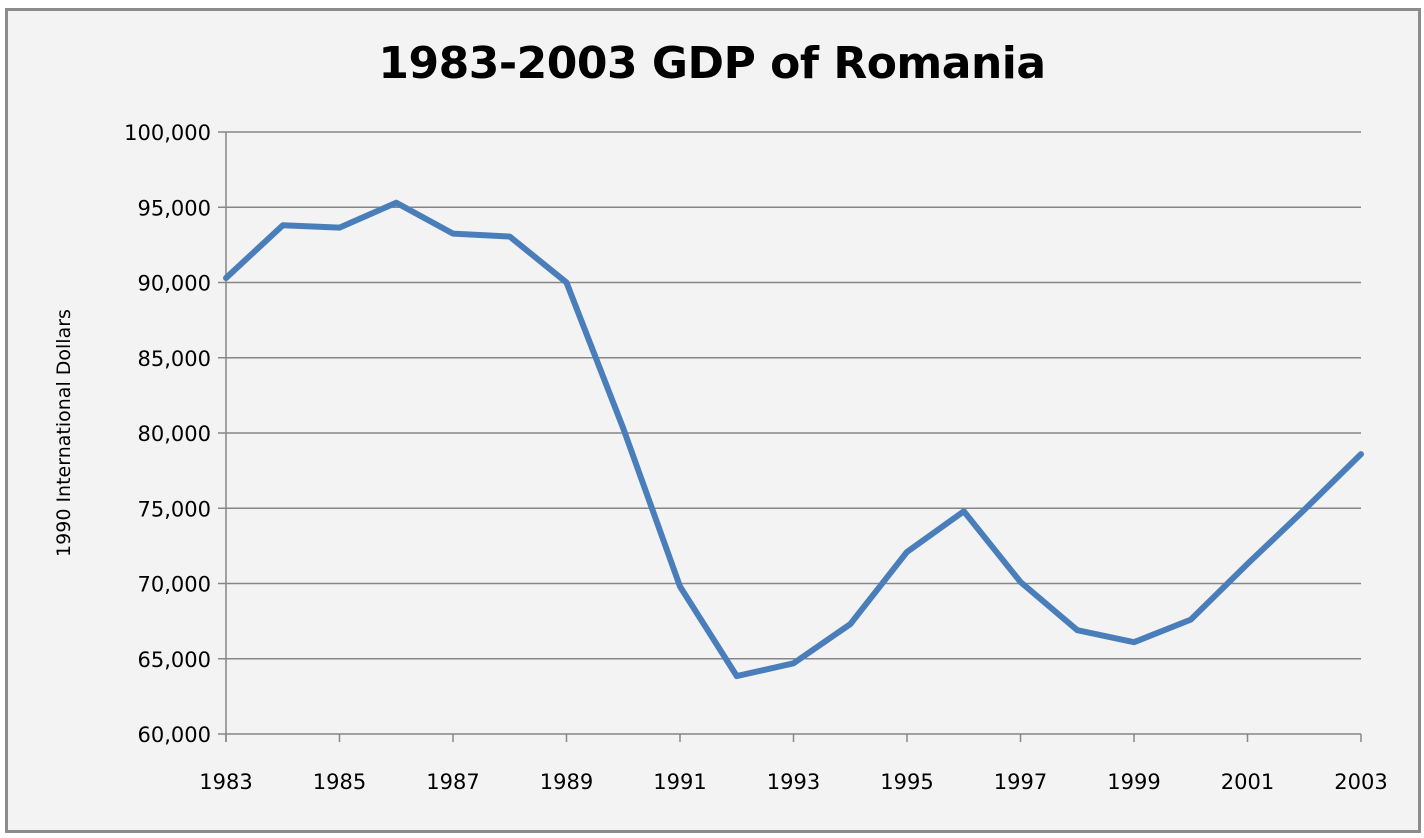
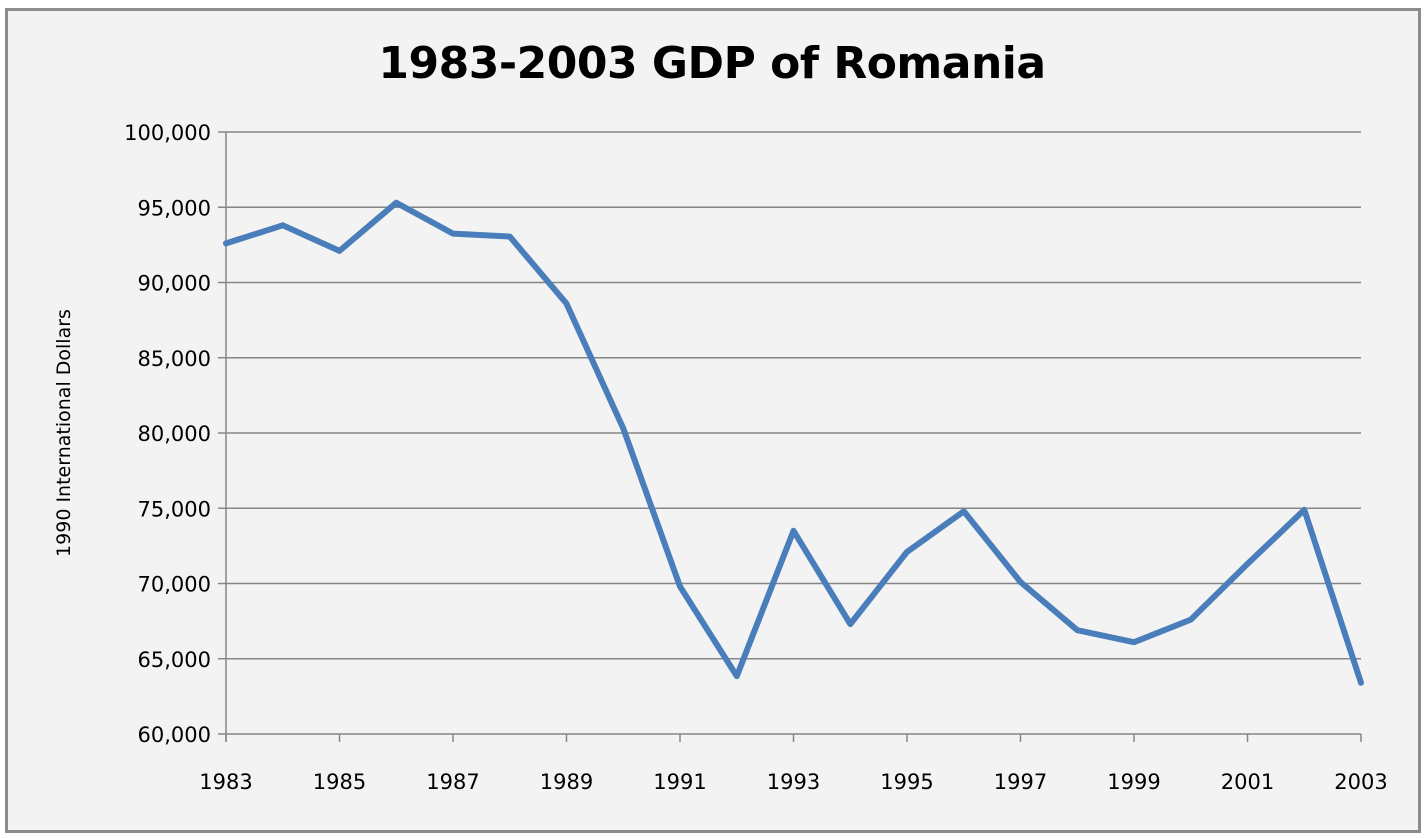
1983: 90300 -> 92600
1985: 93600 -> 92100
1989: 90000 -> 88600
1993: 64700 -> 73500
2003: 78600 -> 63400
